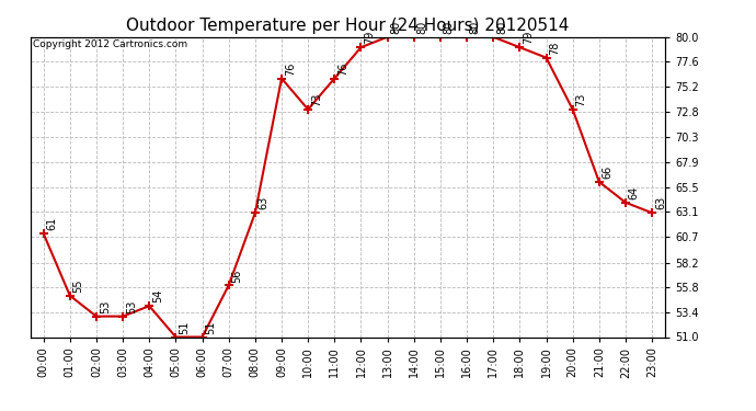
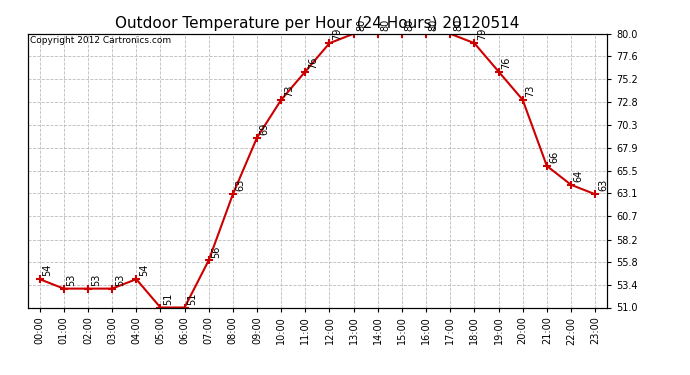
00:00: 61 -> 54
01:00: 55 -> 53
09:00: 76 -> 69
19:00: 78 -> 76
